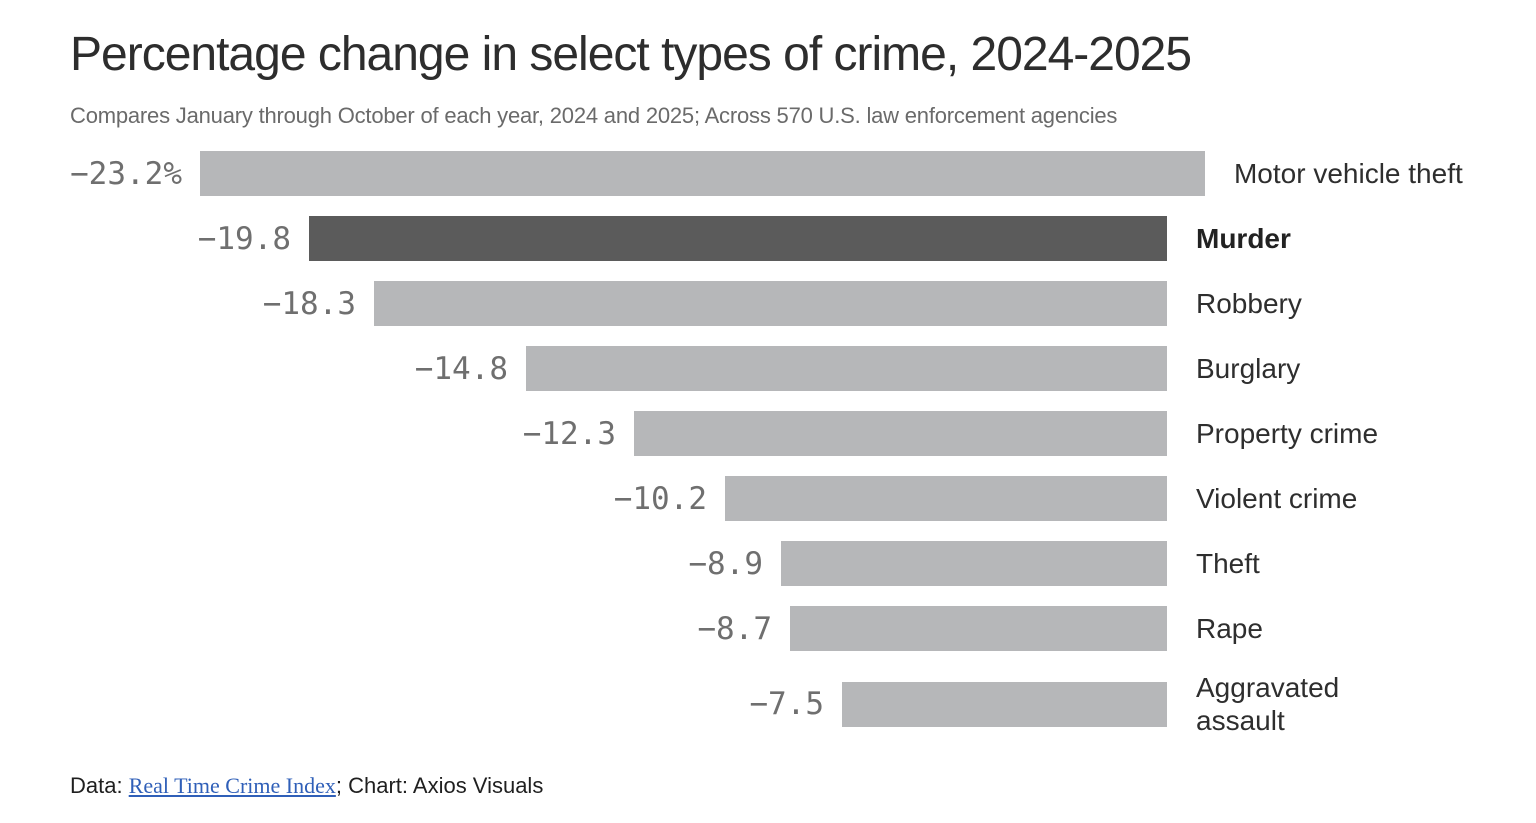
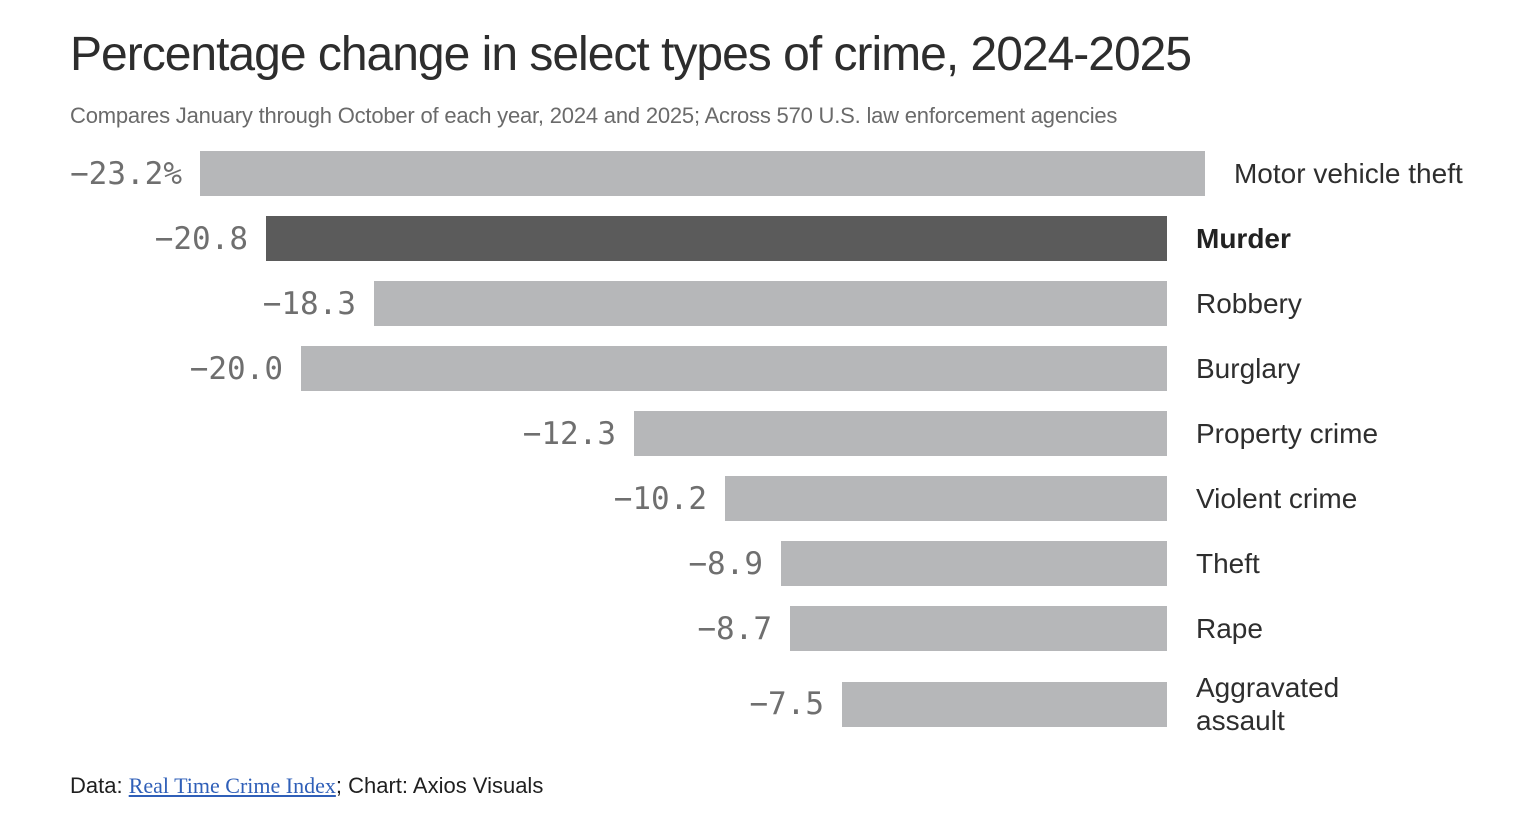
Murder: −19.8 -> −20.8
Burglary: −14.8 -> −20.0
